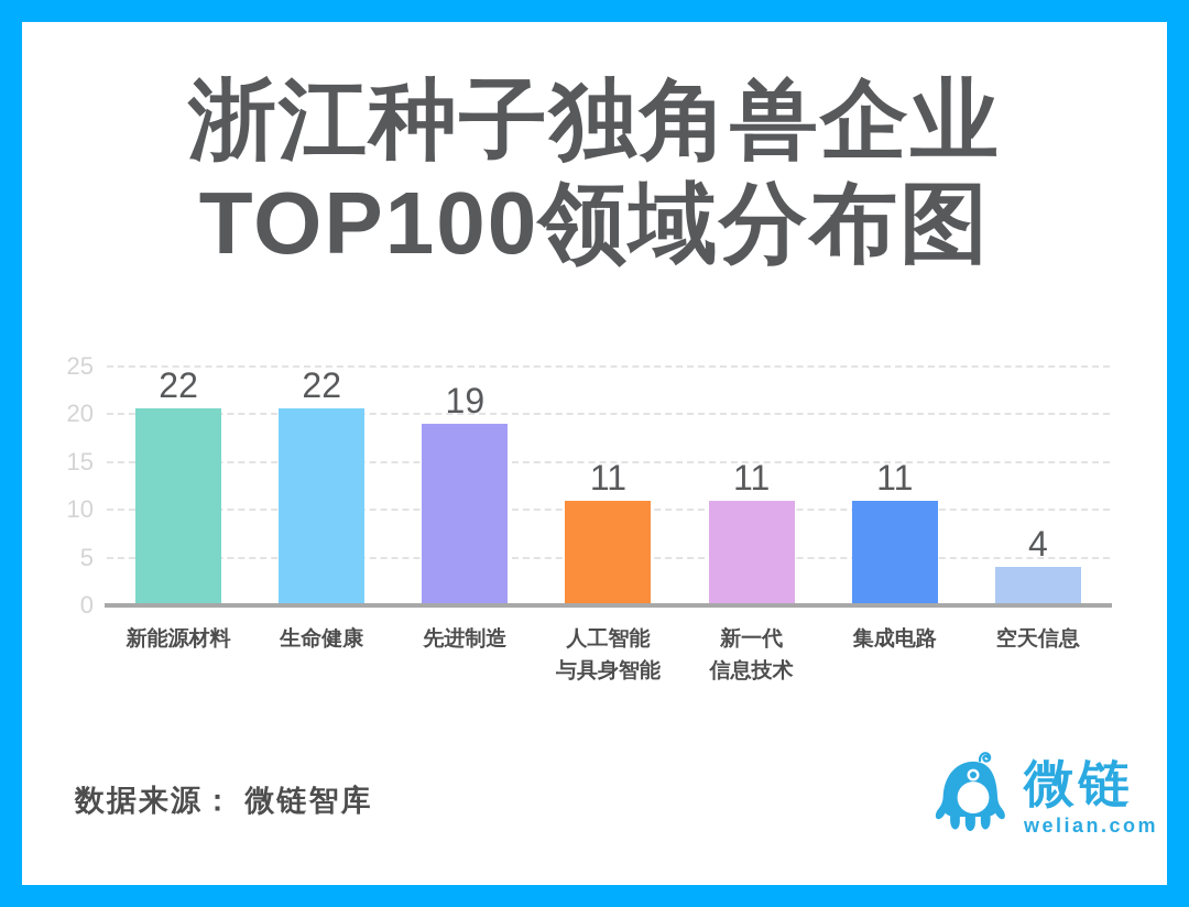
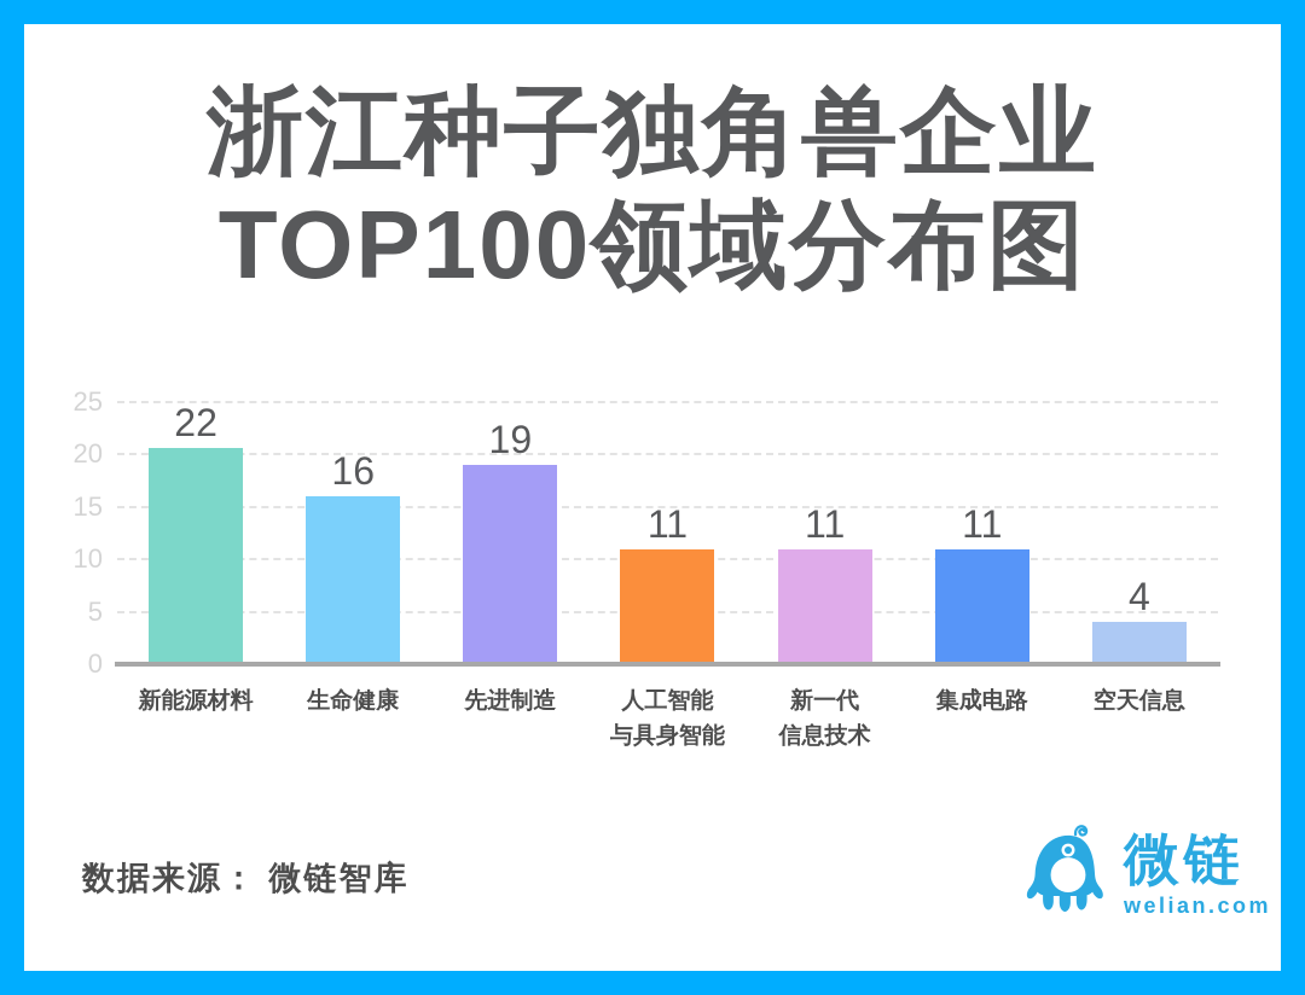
生命健康: 22 -> 16
